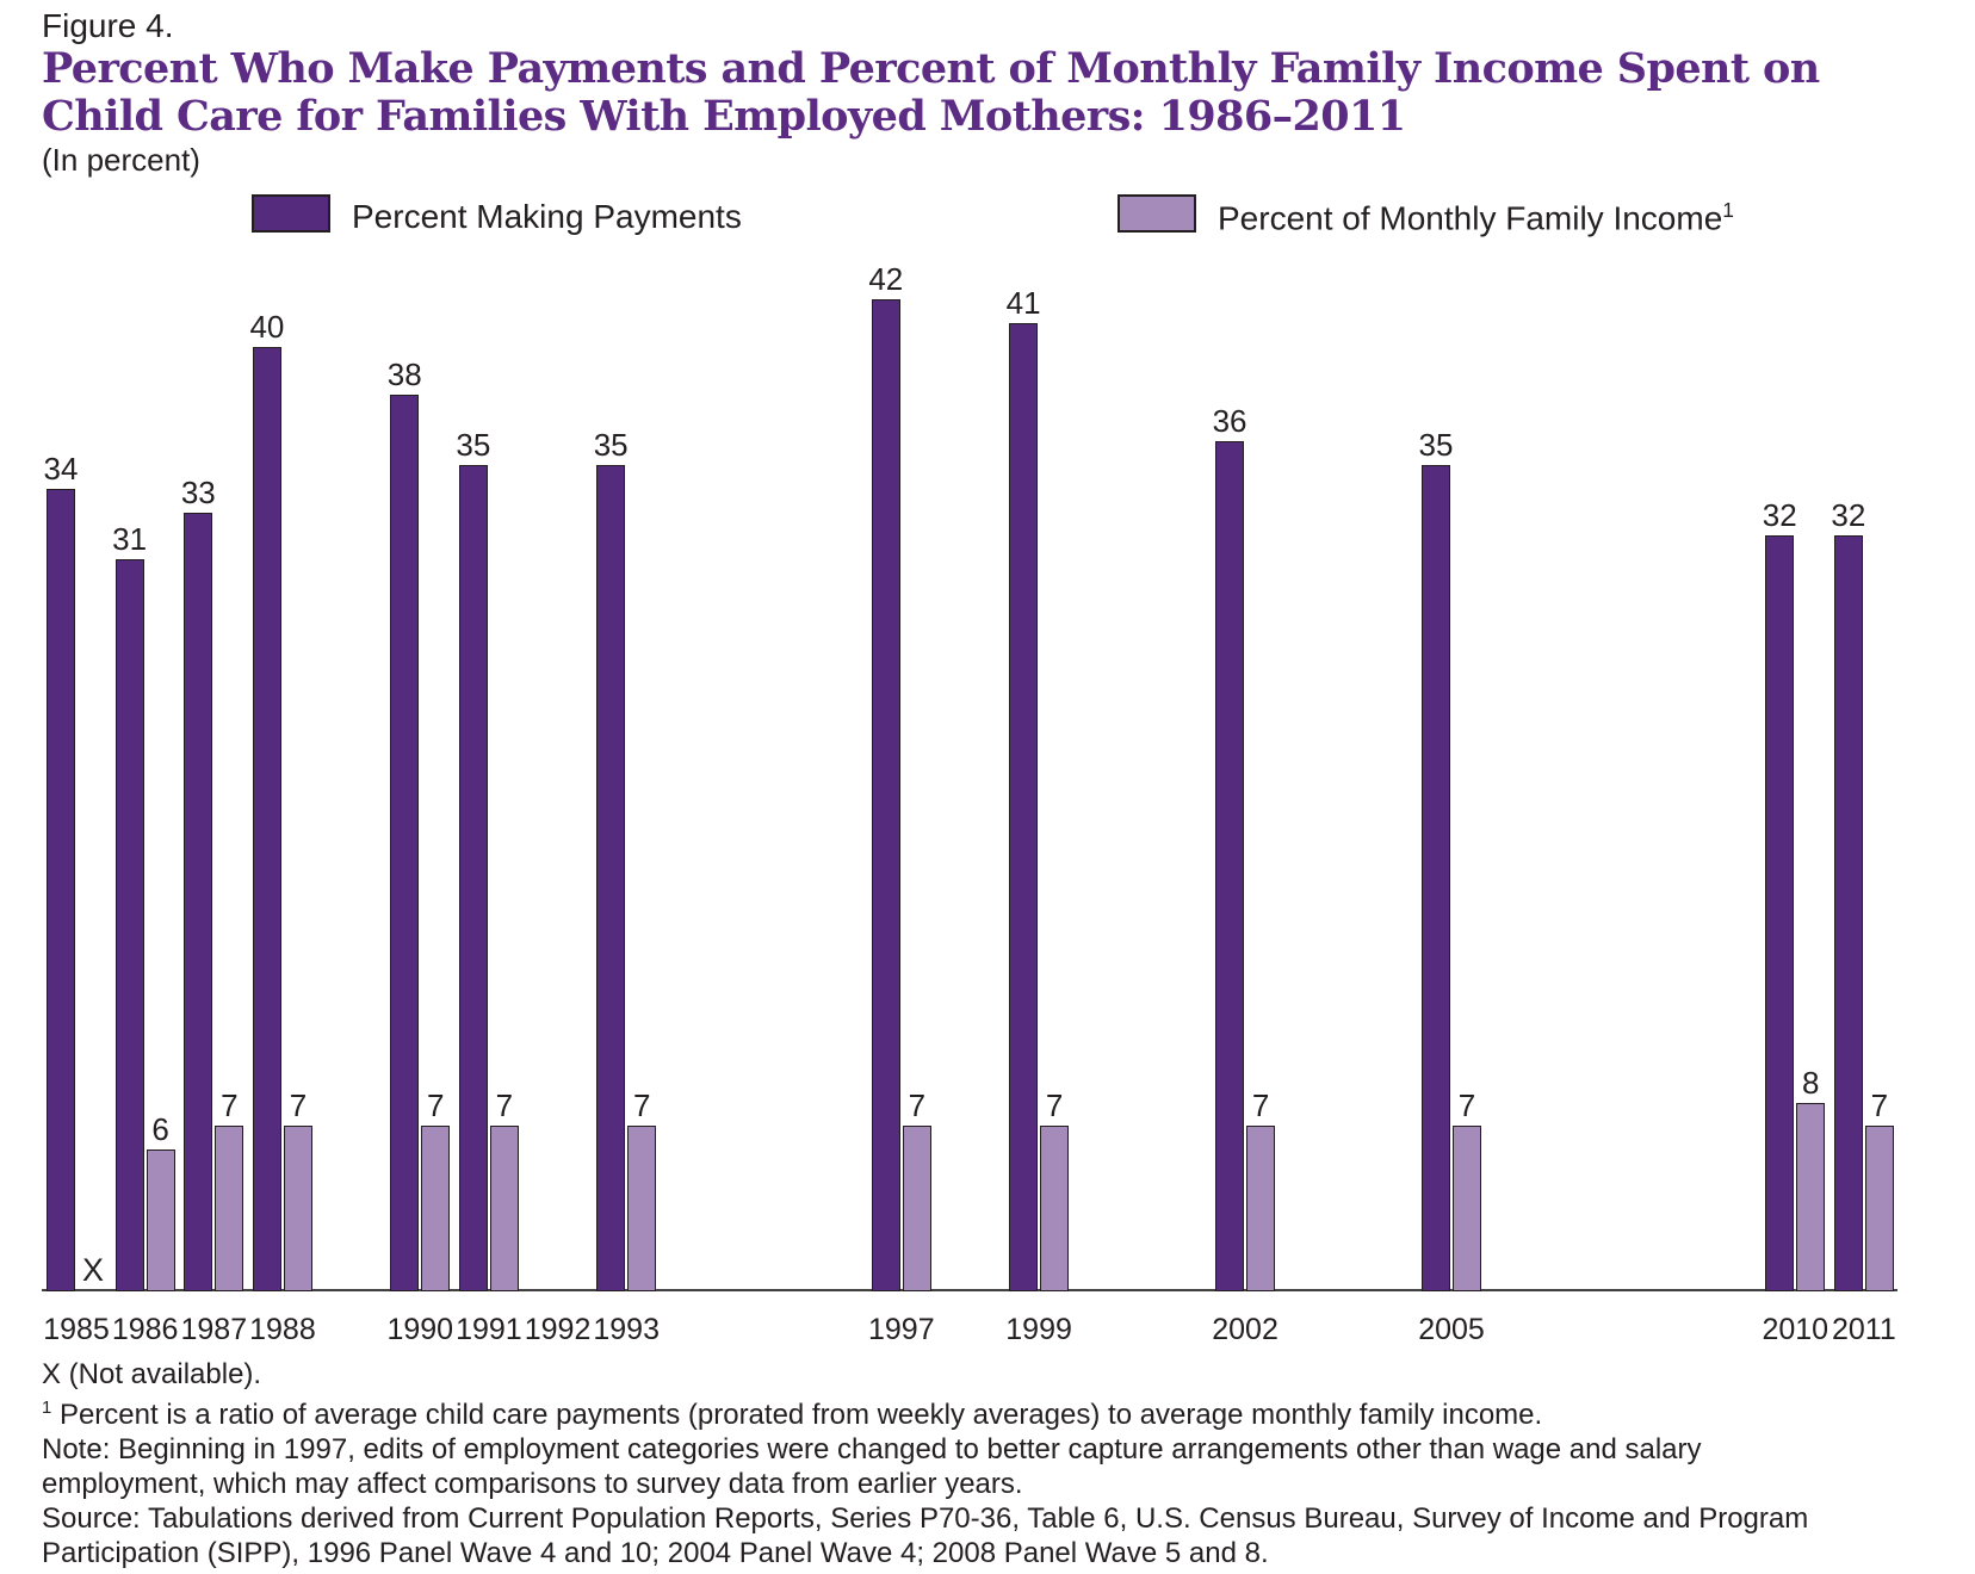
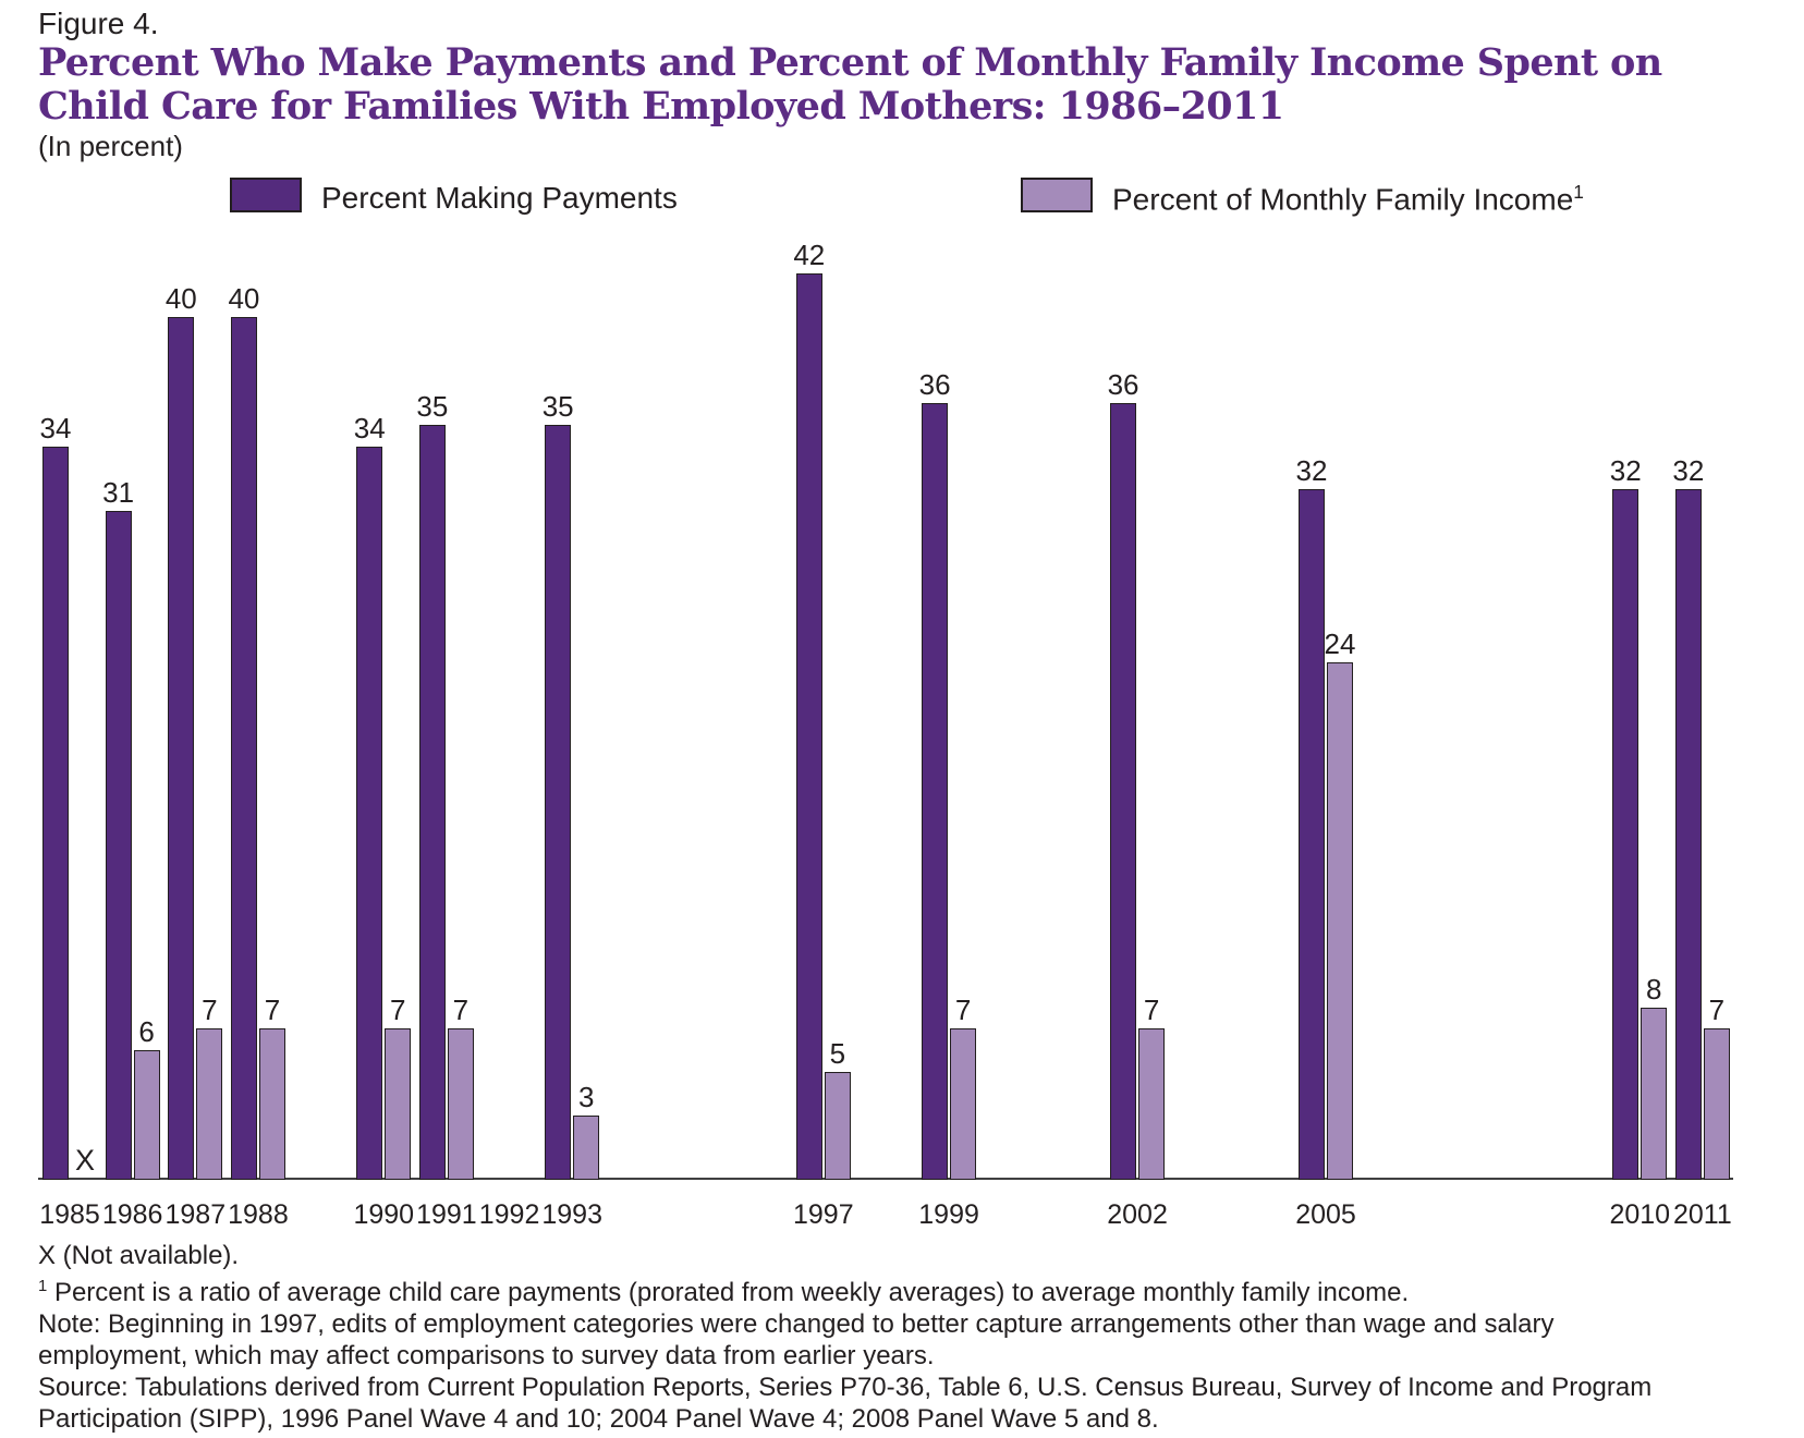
Percent Making Payments/1987: 33 -> 40
Percent Making Payments/1990: 38 -> 34
Percent of Monthly Family Income/1993: 7 -> 3
Percent of Monthly Family Income/1997: 7 -> 5
Percent Making Payments/1999: 41 -> 36
Percent Making Payments/2005: 35 -> 32
Percent of Monthly Family Income/2005: 7 -> 24
